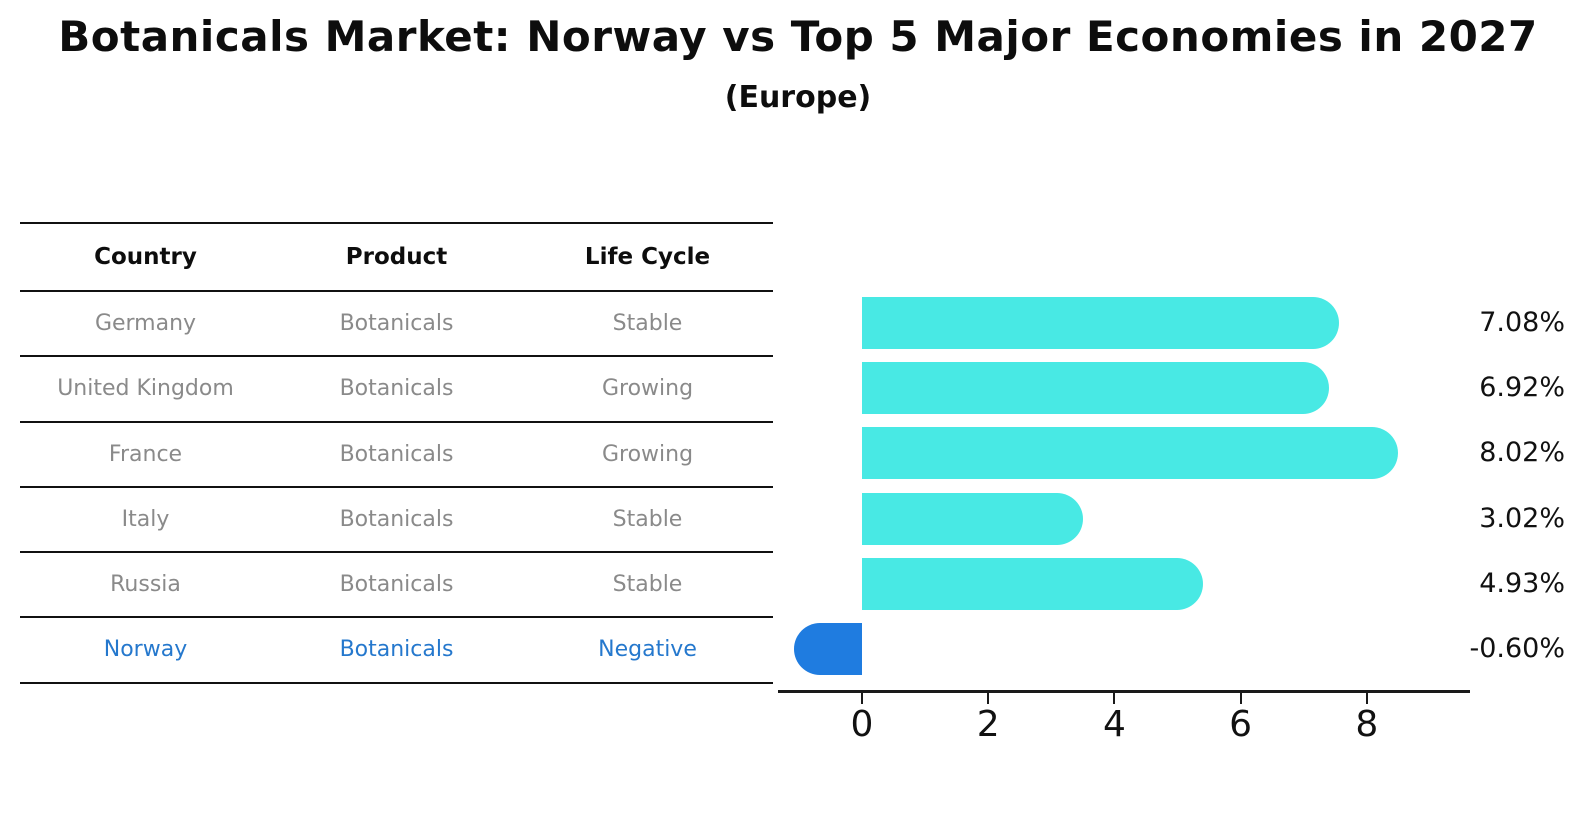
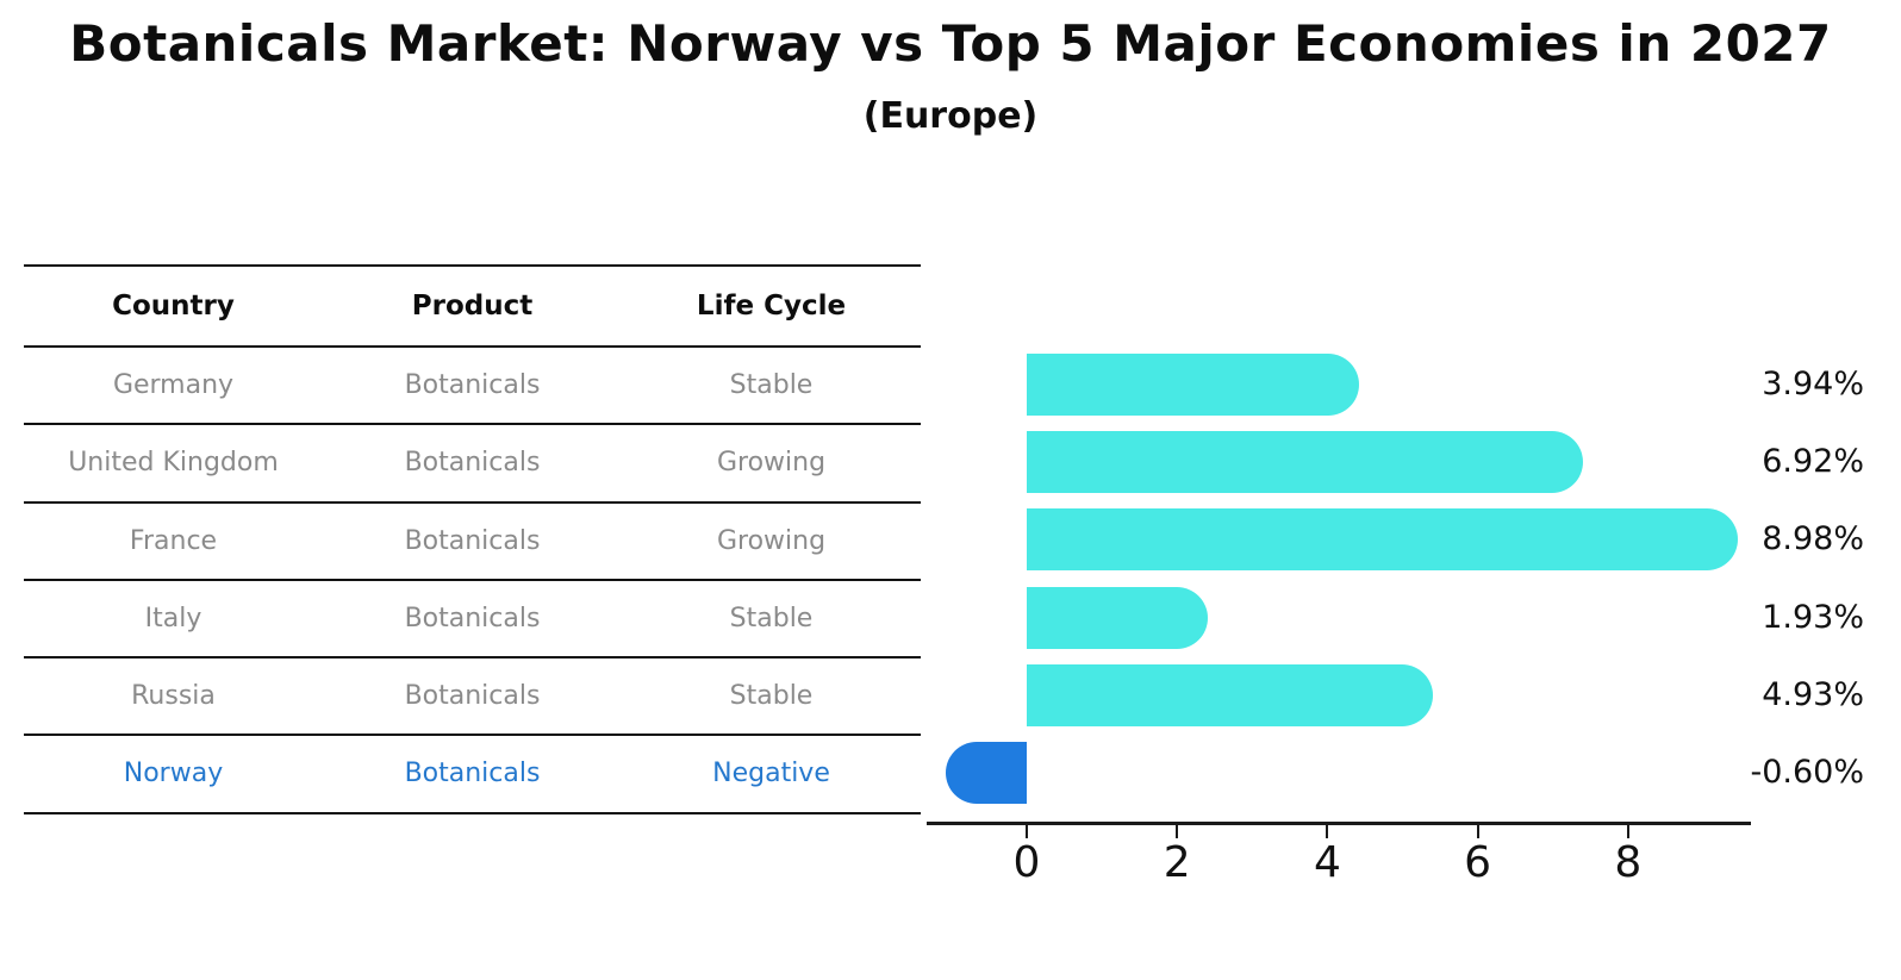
Germany: 7.08% -> 3.94%
France: 8.02% -> 8.98%
Italy: 3.02% -> 1.93%
